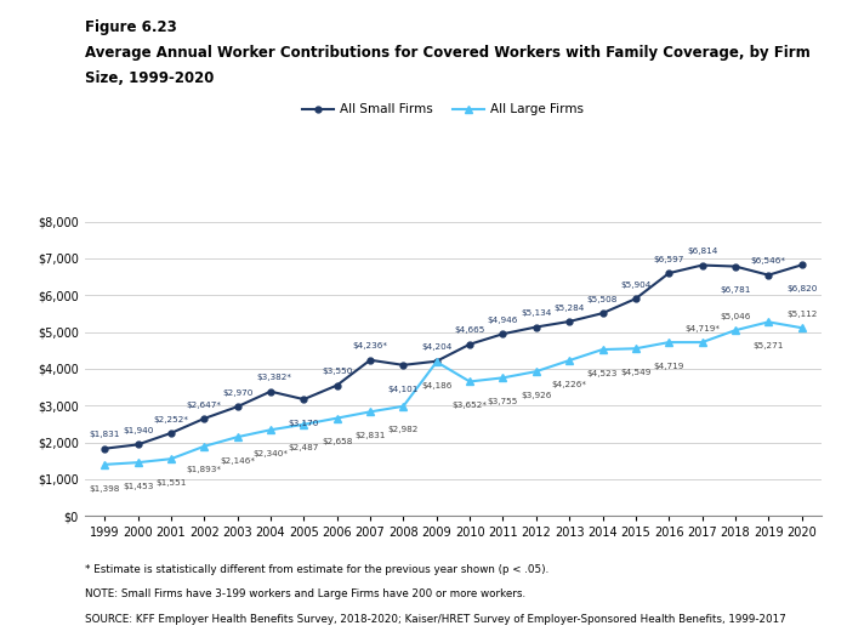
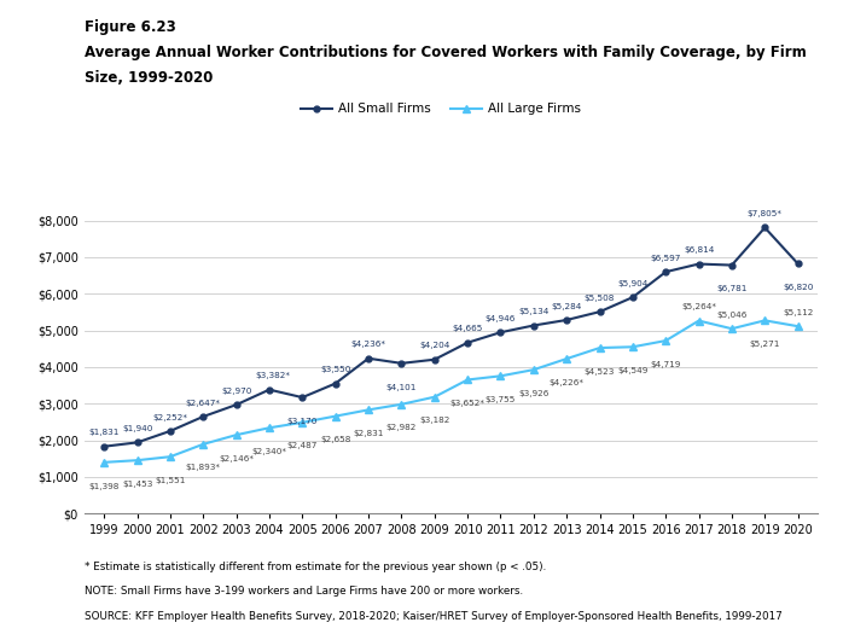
All Large Firms/2009: $4,186 -> $3,182
All Large Firms/2017: $4,719* -> $5,264*
All Small Firms/2019: $6,546* -> $7,805*
